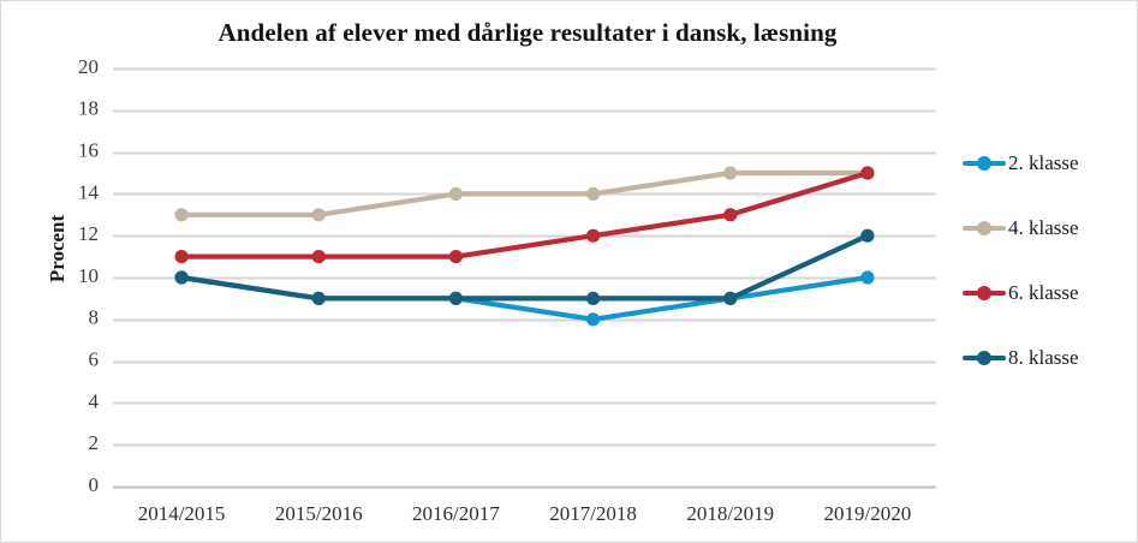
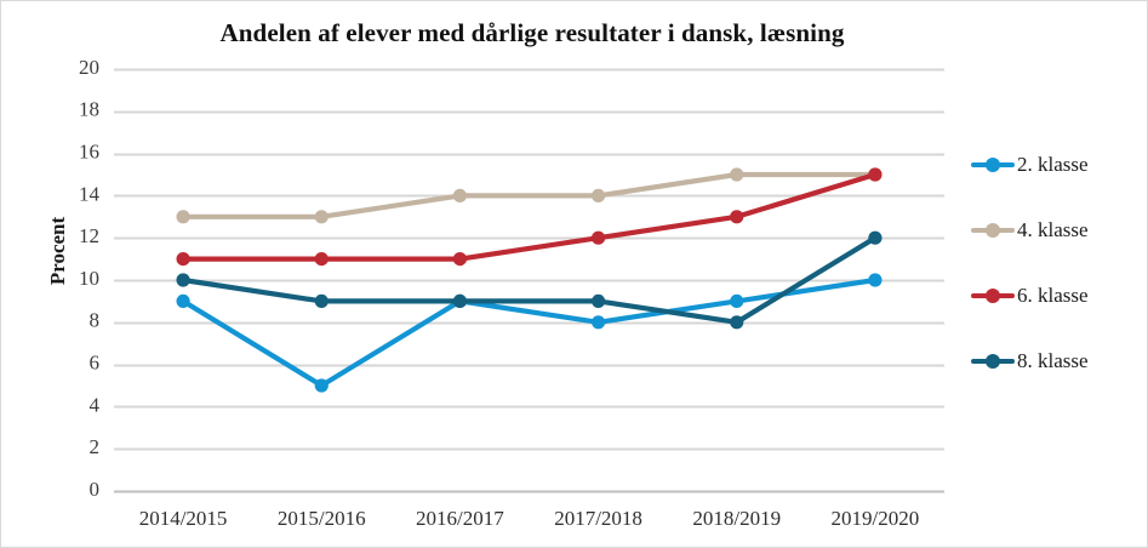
2. klasse/2014/2015: 10 -> 9
2. klasse/2015/2016: 9 -> 5
8. klasse/2018/2019: 9 -> 8
